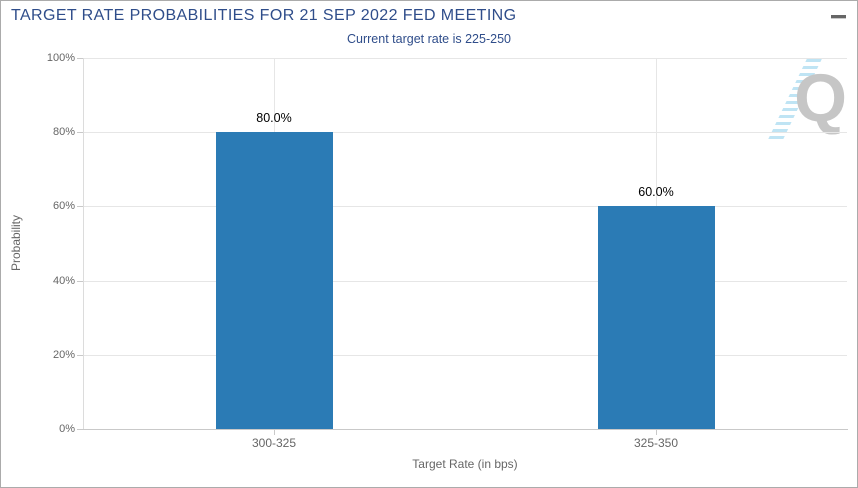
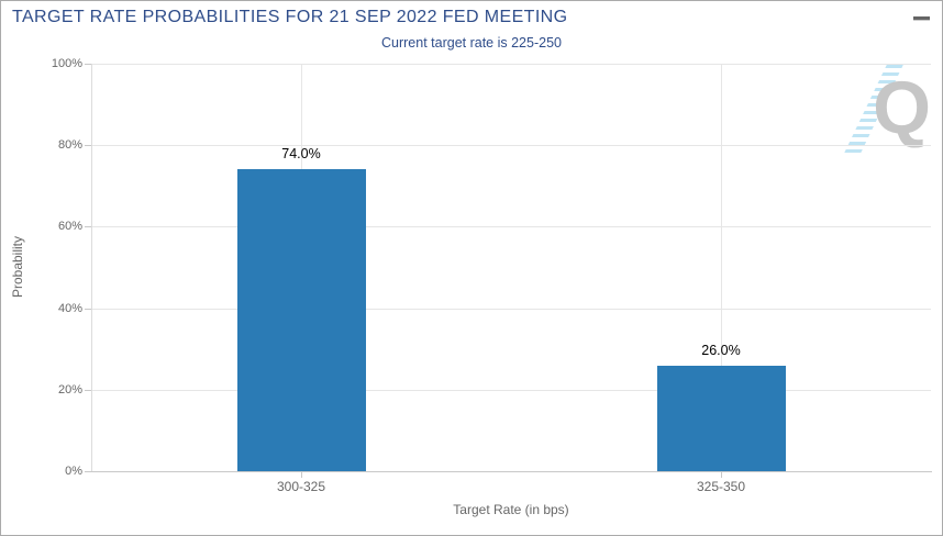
300-325: 80.0% -> 74.0%
325-350: 60.0% -> 26.0%
